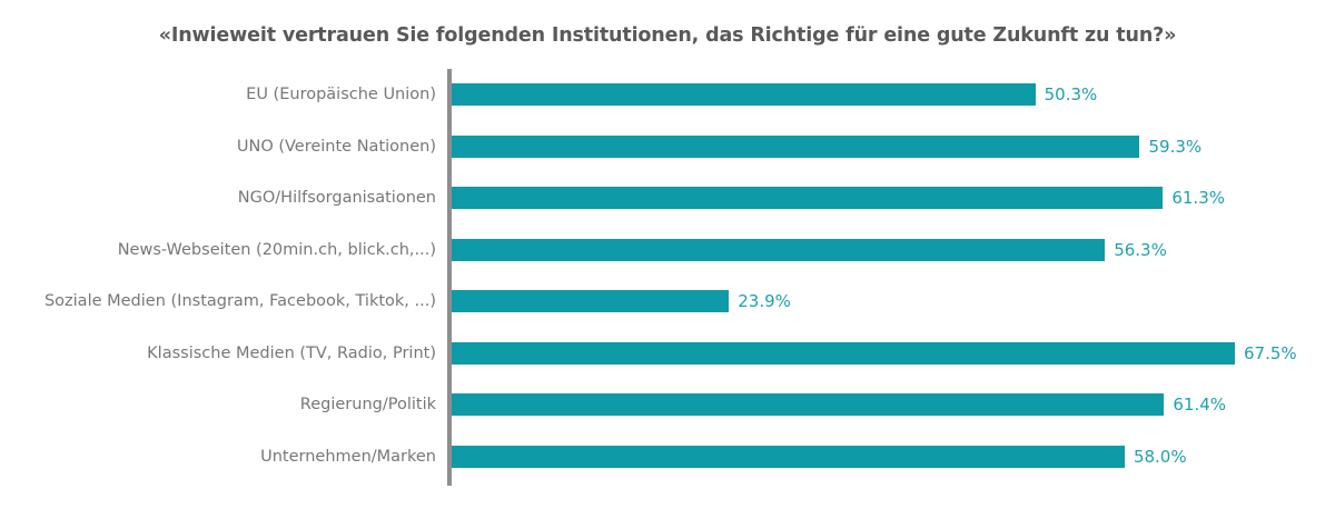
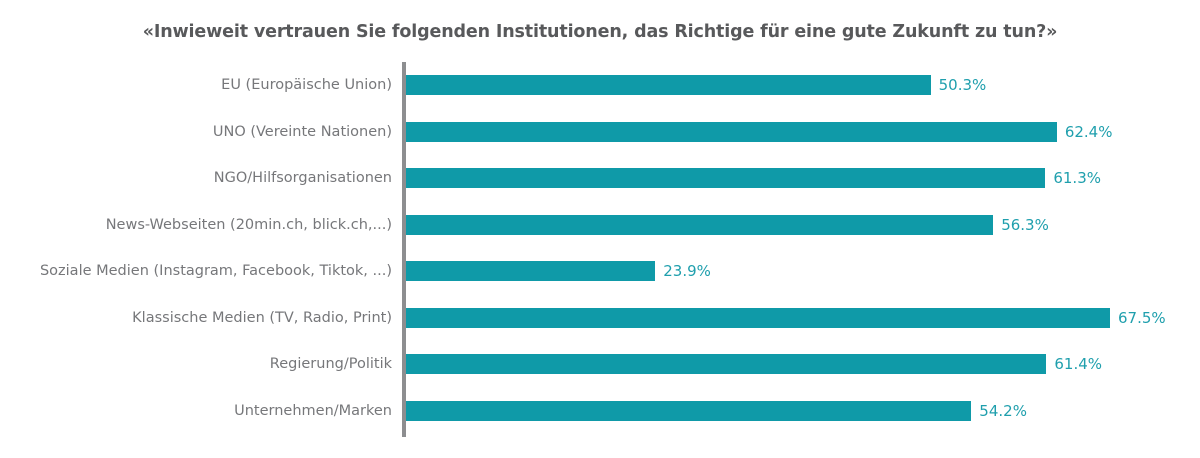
UNO (Vereinte Nationen): 59.3% -> 62.4%
Unternehmen/Marken: 58.0% -> 54.2%
